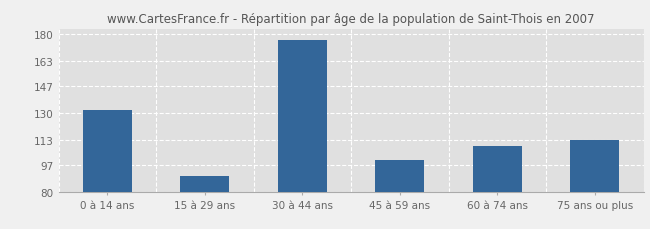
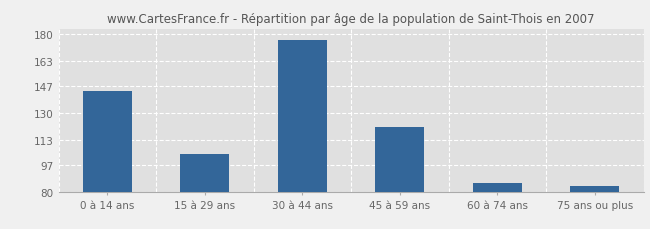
0 à 14 ans: 132 -> 144
15 à 29 ans: 90 -> 104
45 à 59 ans: 100 -> 121
60 à 74 ans: 109 -> 86
75 ans ou plus: 113 -> 84
